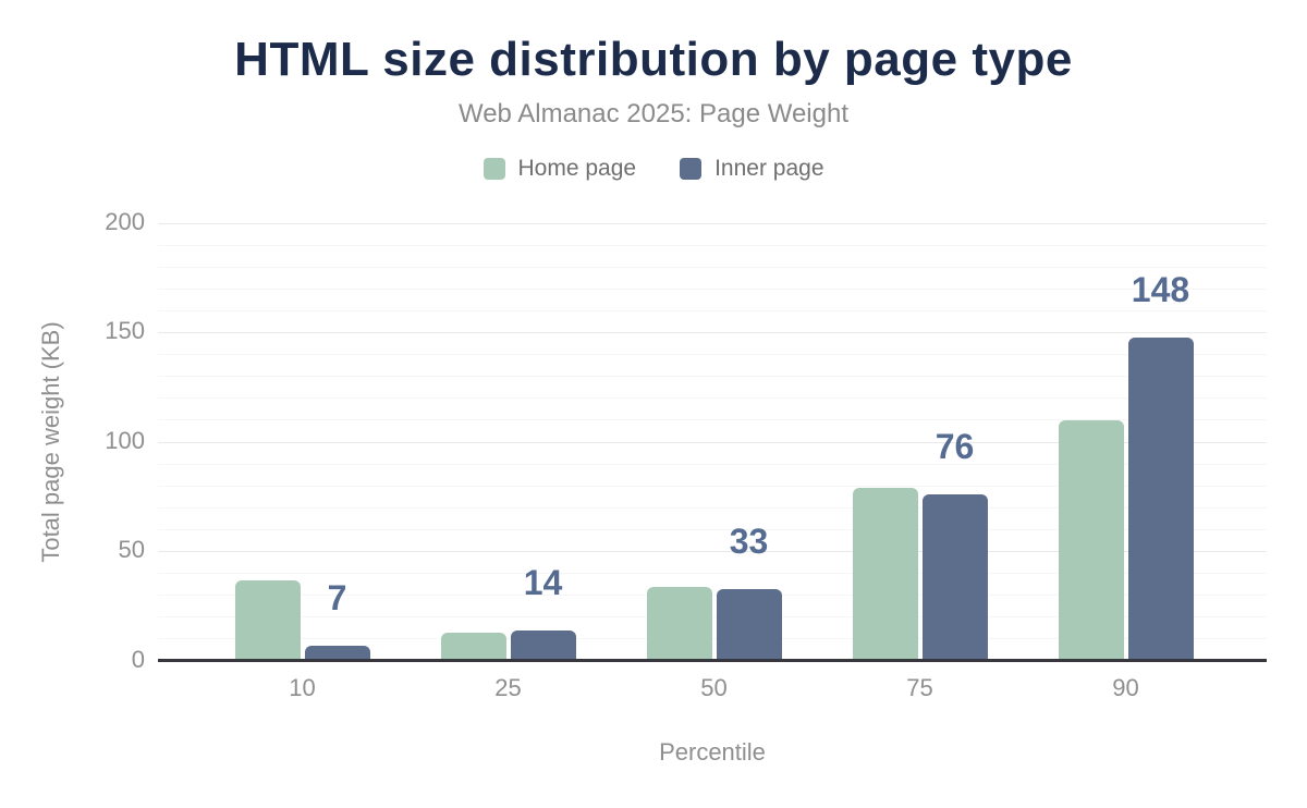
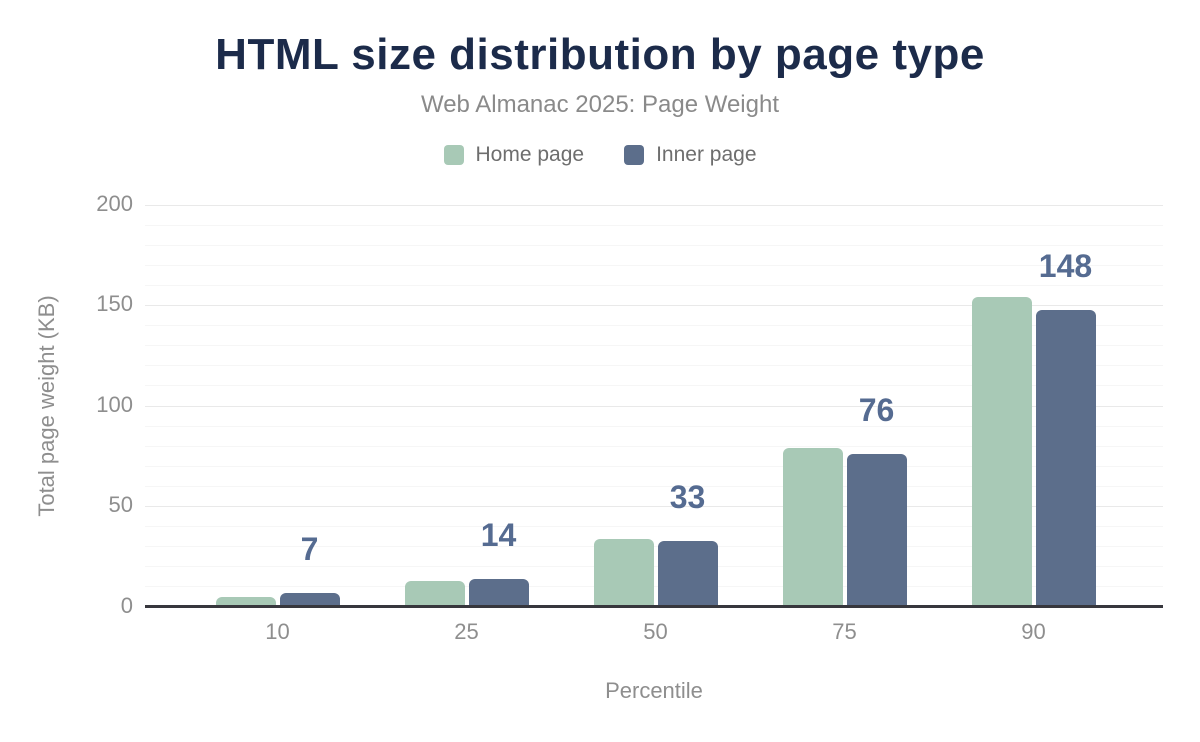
Home page/10: 37 -> 5
Home page/90: 110 -> 154
